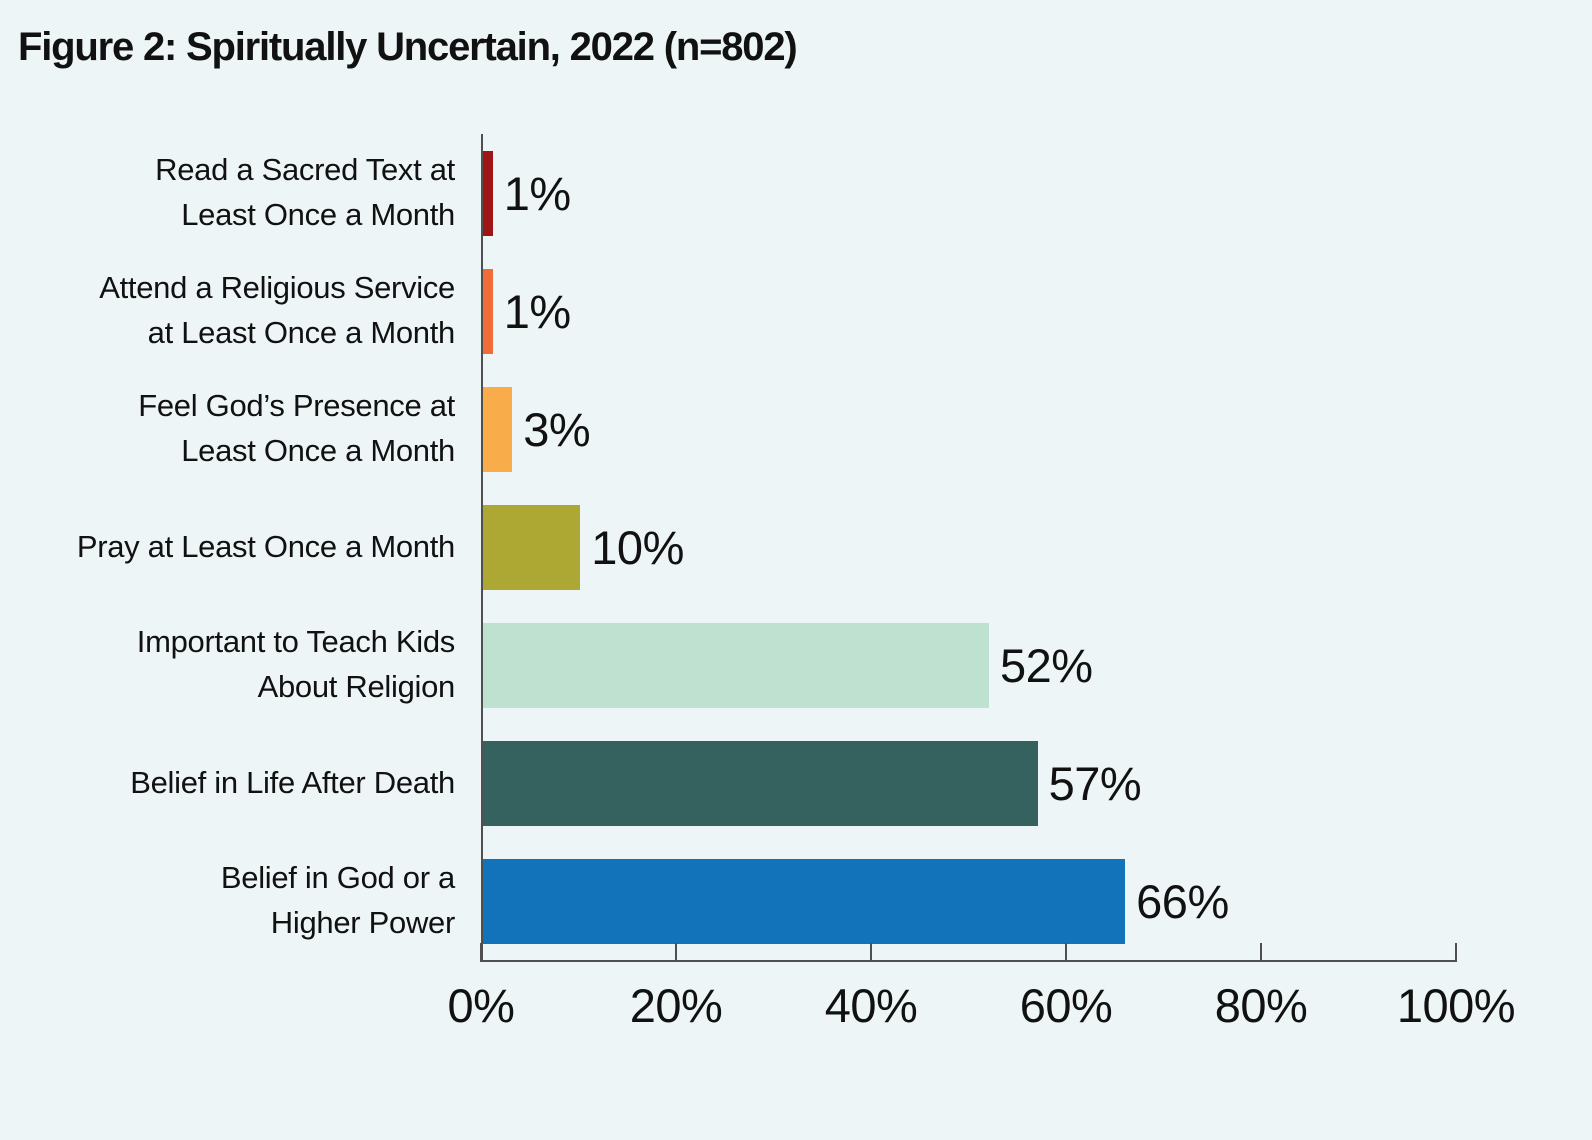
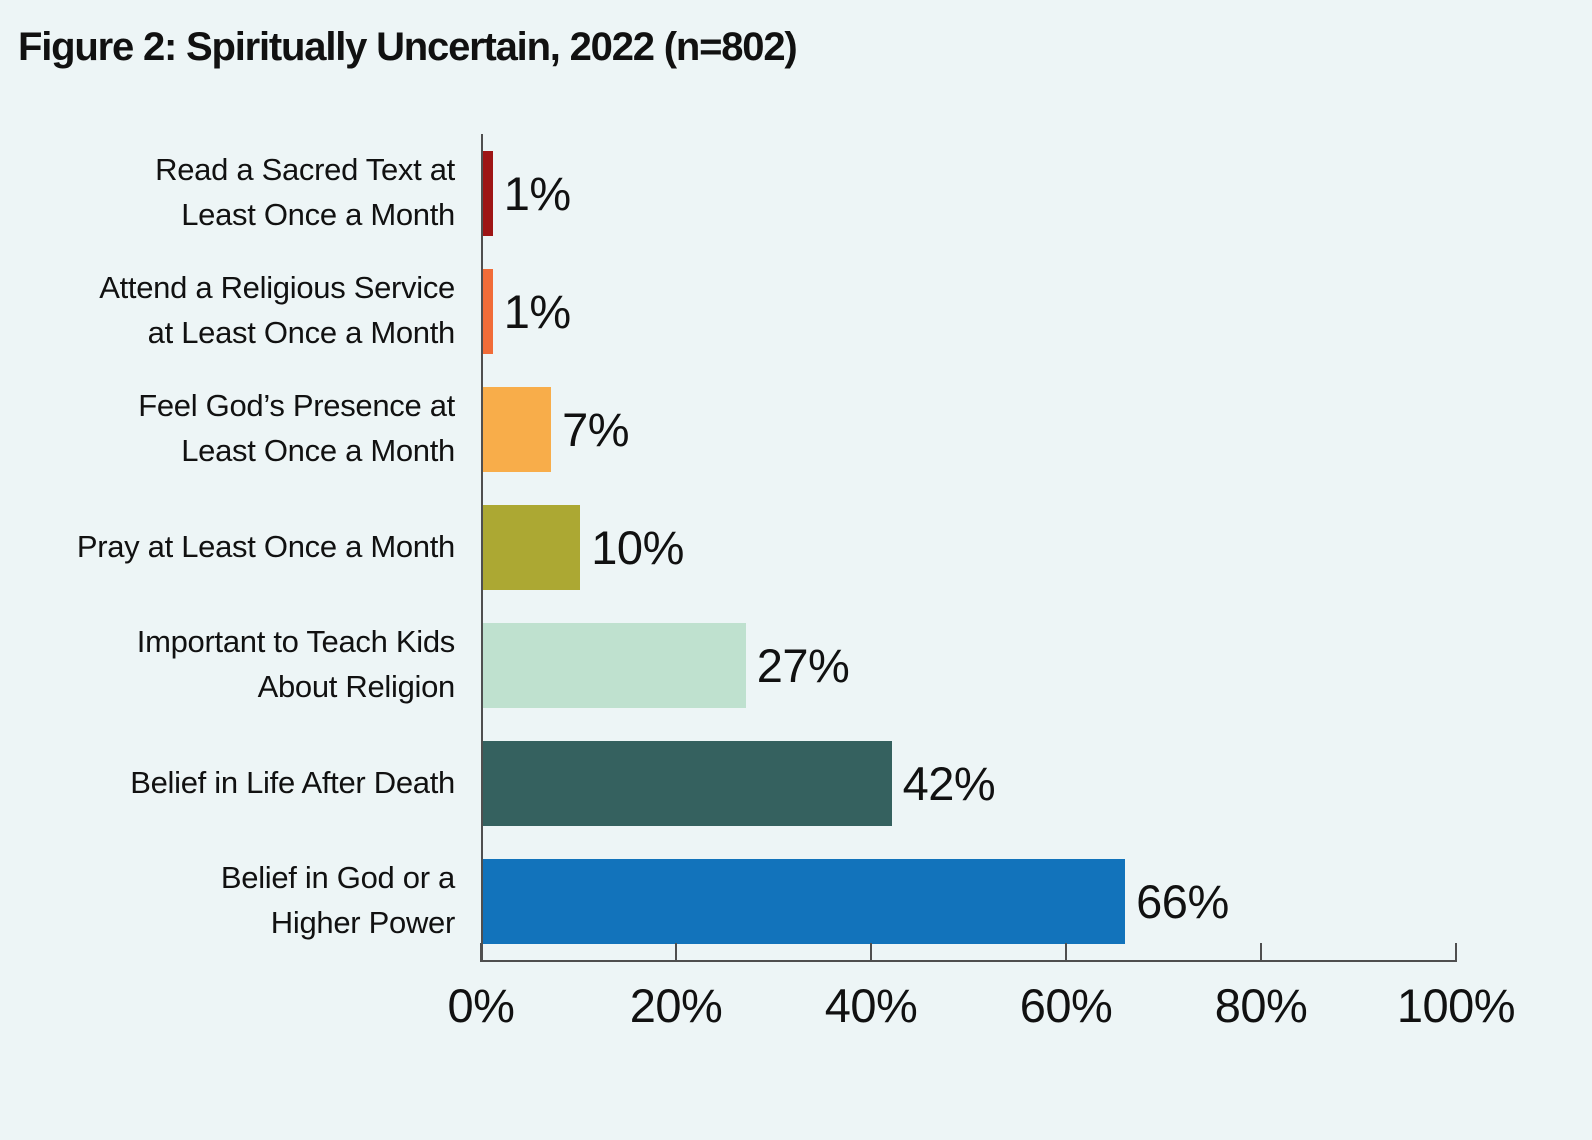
Feel God’s Presence at Least Once a Month: 3% -> 7%
Important to Teach Kids About Religion: 52% -> 27%
Belief in Life After Death: 57% -> 42%
